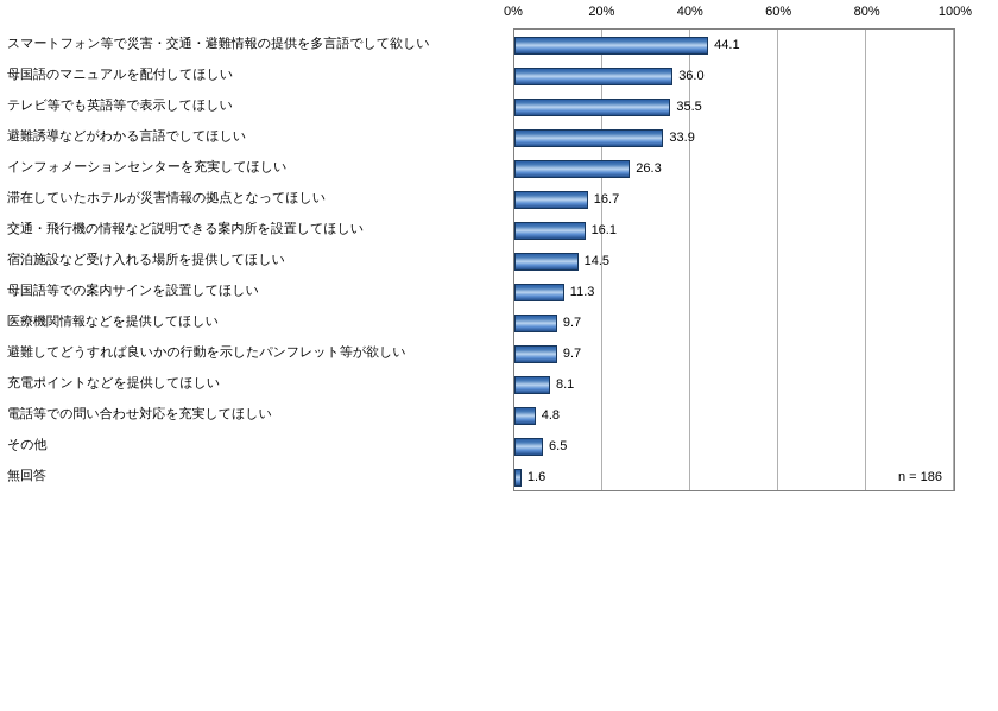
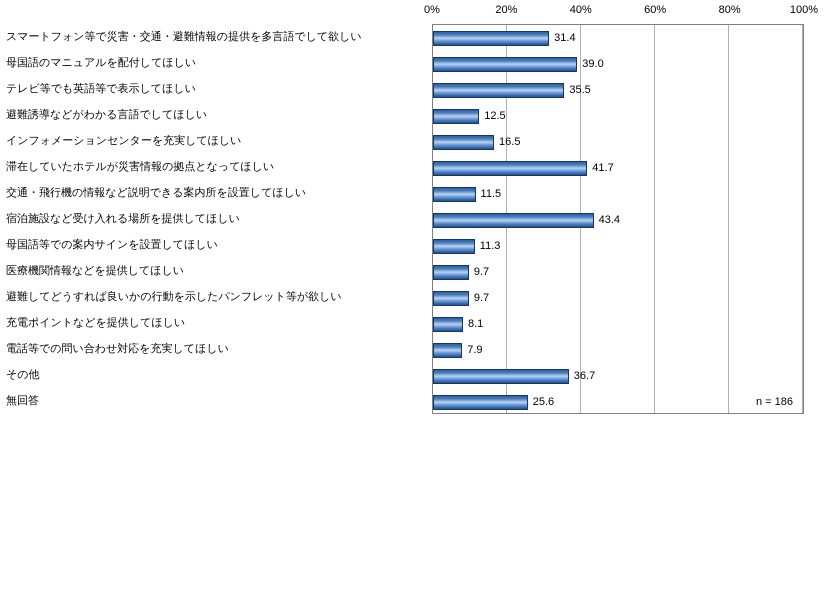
スマートフォン等で災害・交通・避難情報の提供を多言語でして欲しい: 44.1 -> 31.4
母国語のマニュアルを配付してほしい: 36.0 -> 39.0
避難誘導などがわかる言語でしてほしい: 33.9 -> 12.5
インフォメーションセンターを充実してほしい: 26.3 -> 16.5
滞在していたホテルが災害情報の拠点となってほしい: 16.7 -> 41.7
交通・飛行機の情報など説明できる案内所を設置してほしい: 16.1 -> 11.5
宿泊施設など受け入れる場所を提供してほしい: 14.5 -> 43.4
電話等での問い合わせ対応を充実してほしい: 4.8 -> 7.9
その他: 6.5 -> 36.7
無回答: 1.6 -> 25.6
